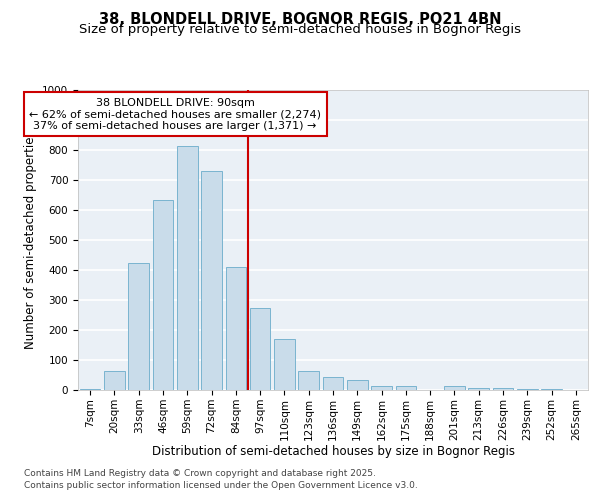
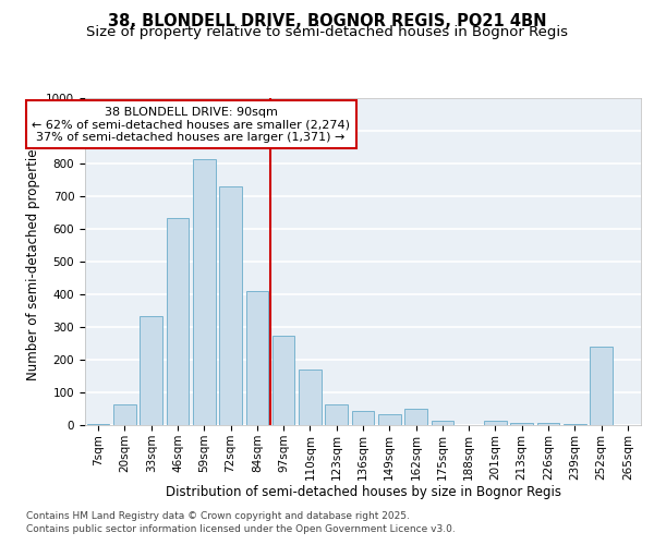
33sqm: 425 -> 335
162sqm: 15 -> 50
252sqm: 2 -> 240
